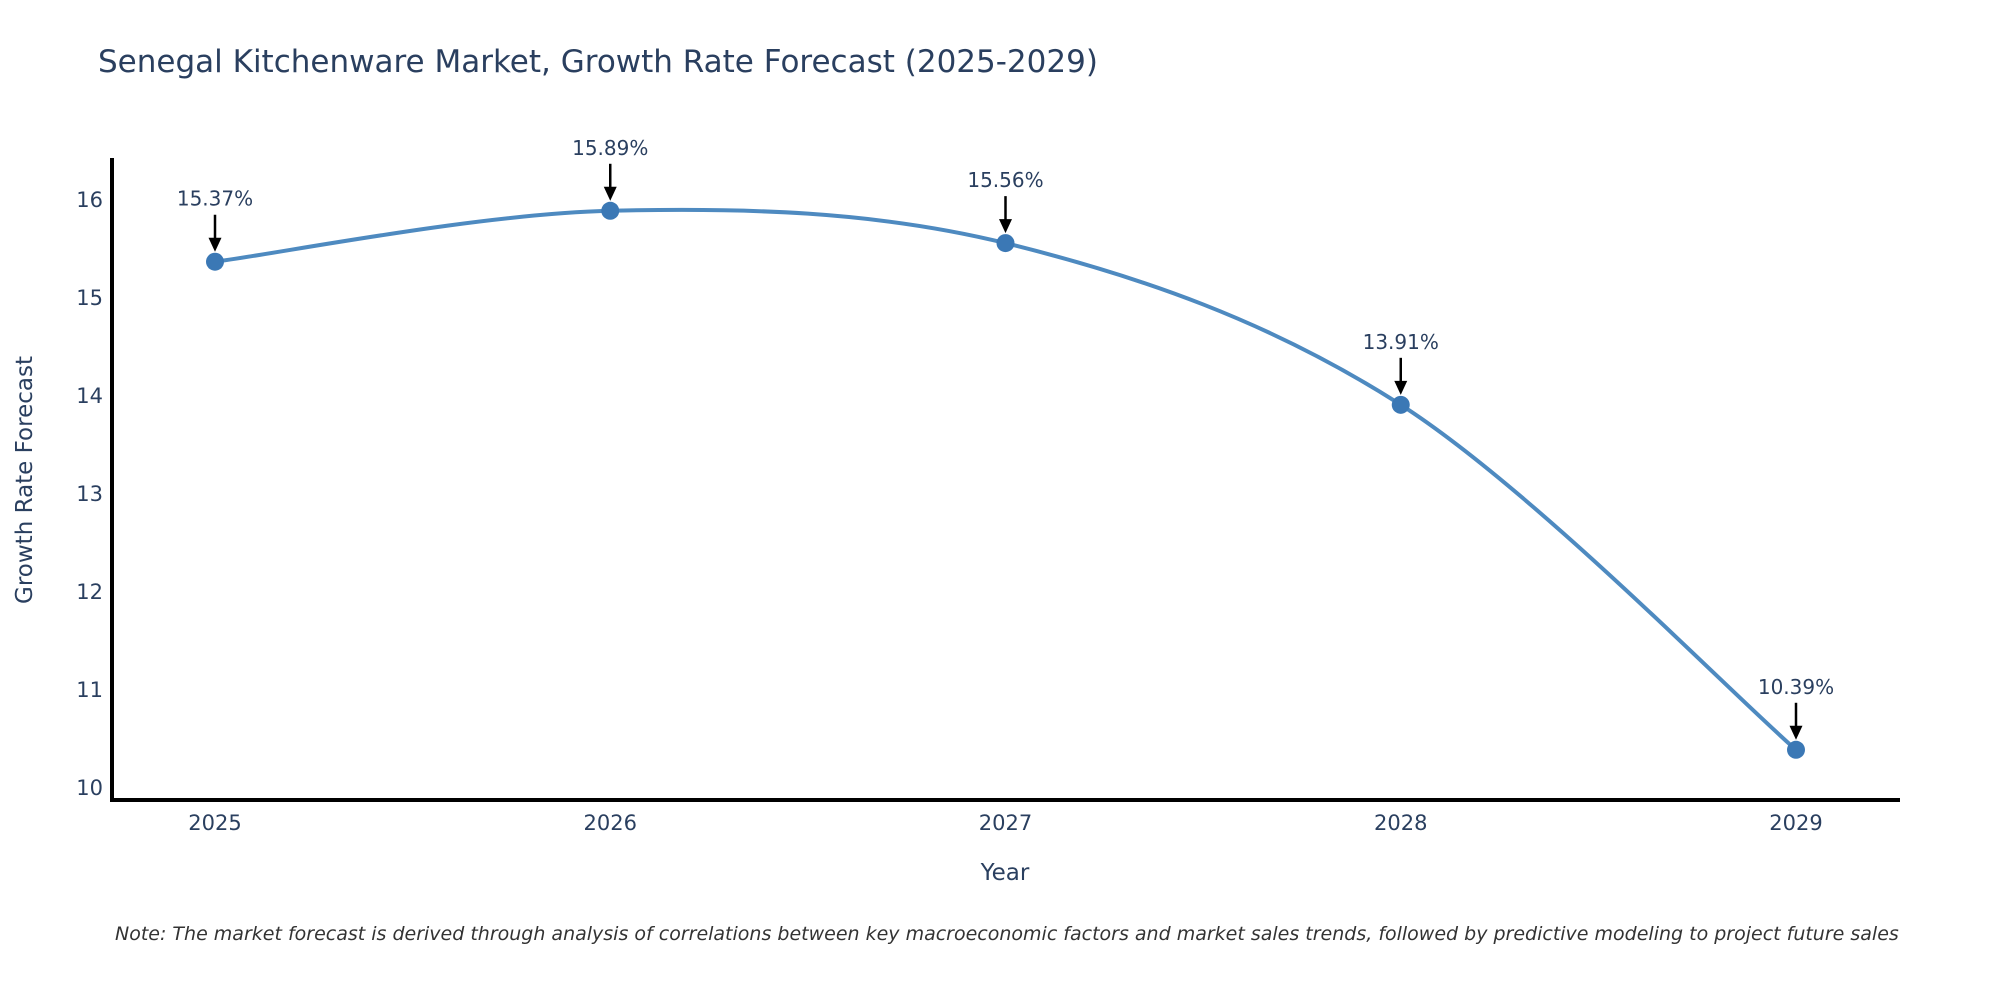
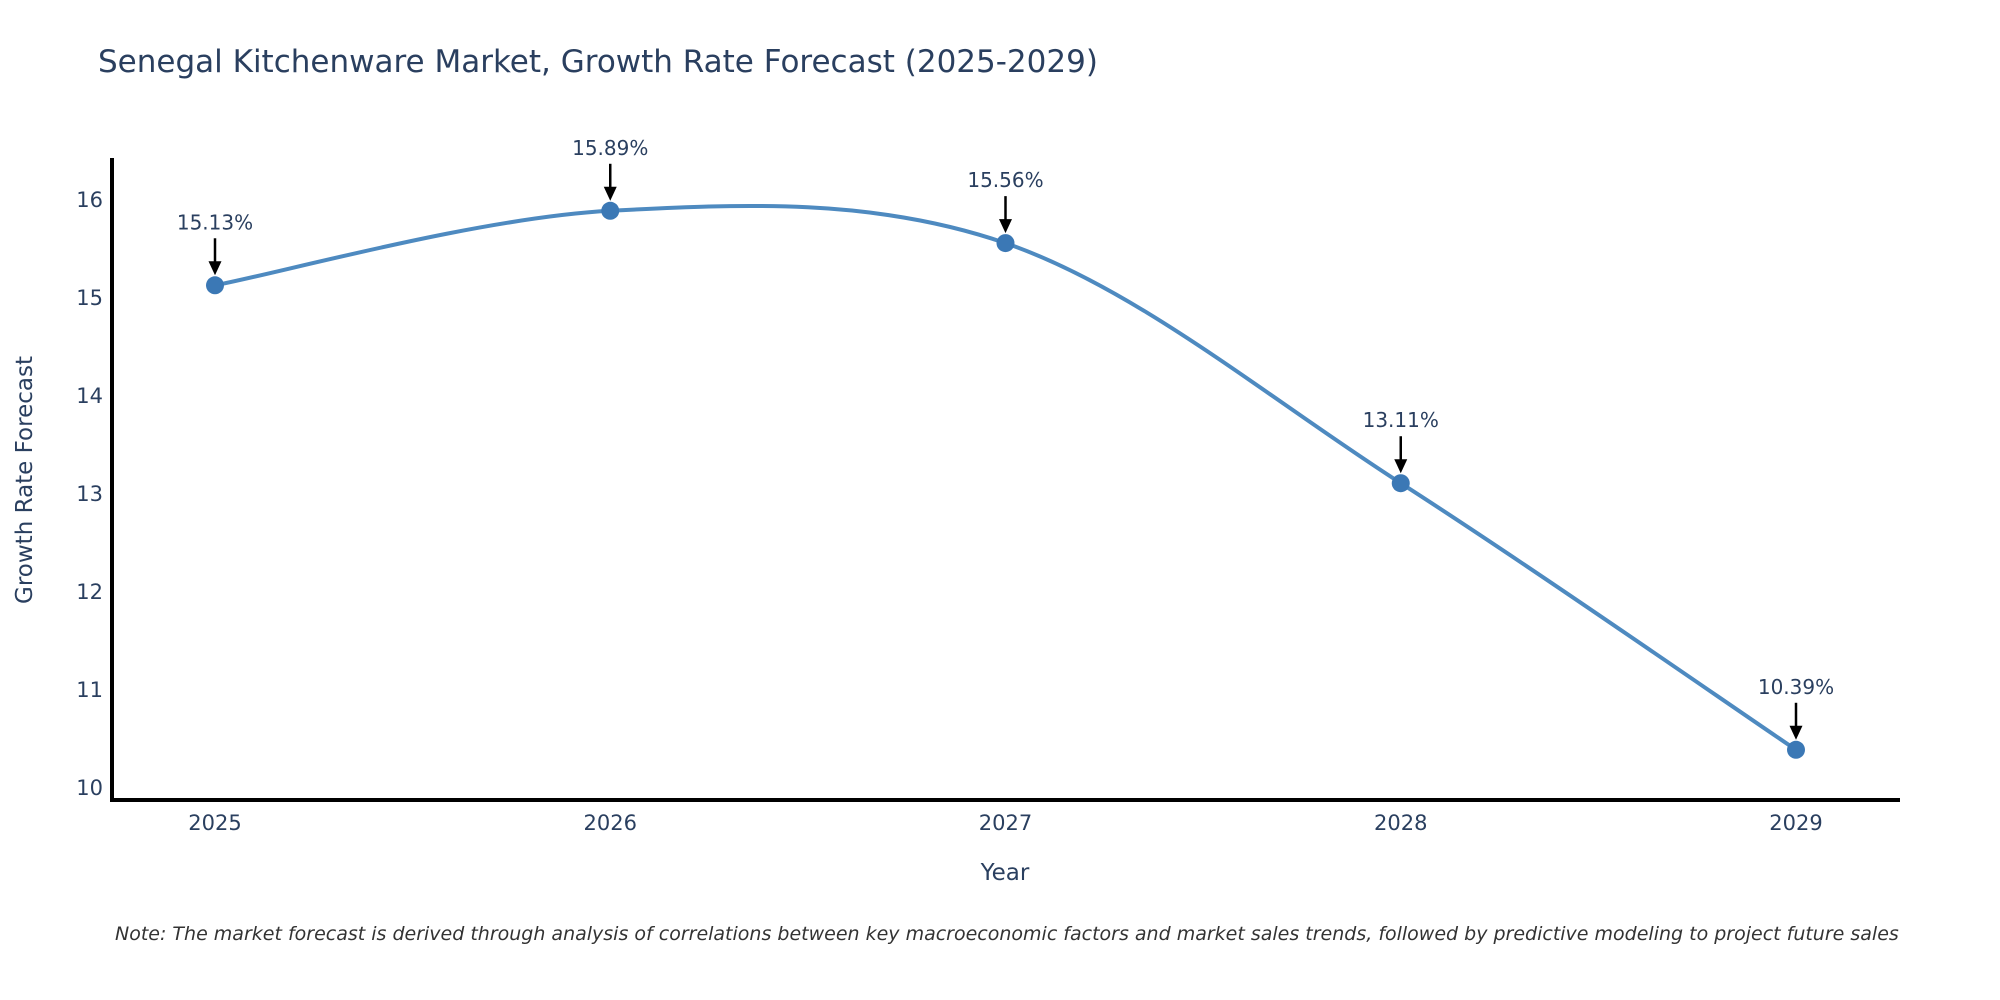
2025: 15.37% -> 15.13%
2028: 13.91% -> 13.11%
